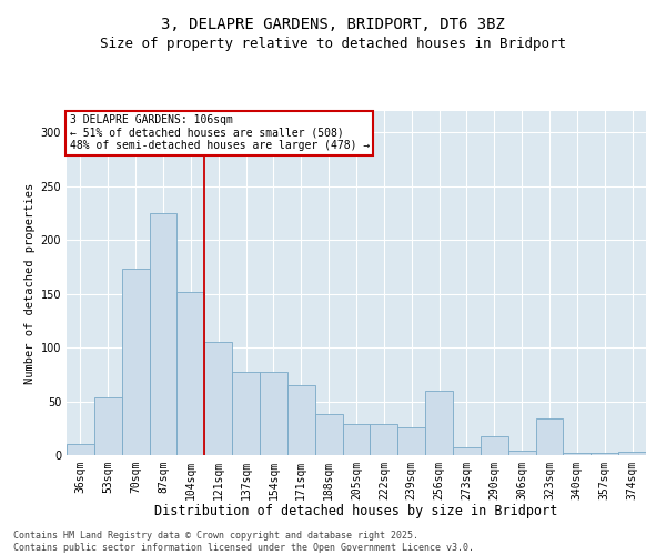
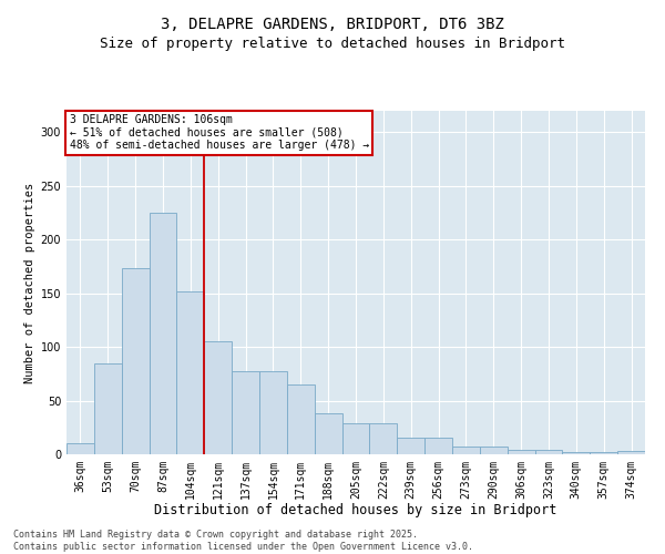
53sqm: 54 -> 85
239sqm: 26 -> 15
256sqm: 60 -> 15
290sqm: 18 -> 7
323sqm: 34 -> 4
